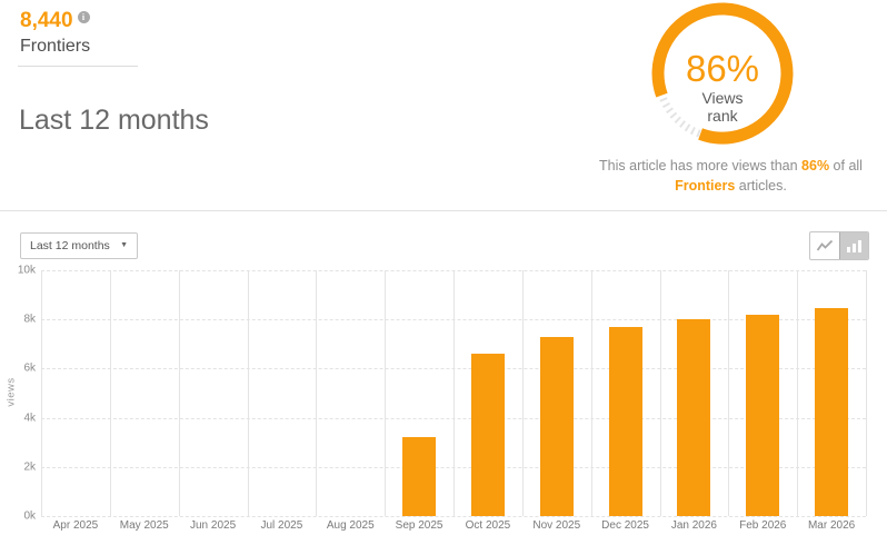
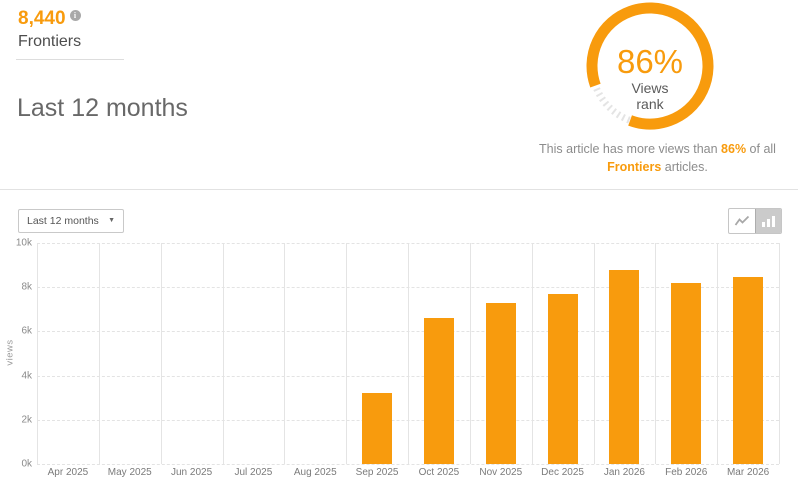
Jan 2026: 8.0k -> 8.8k
